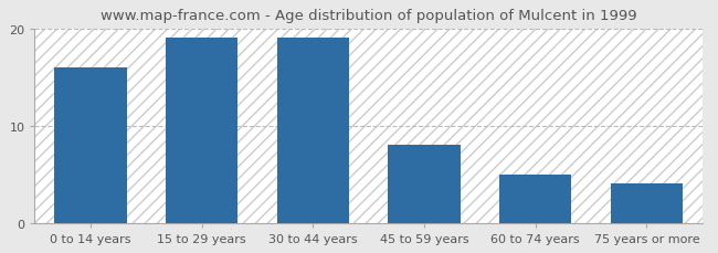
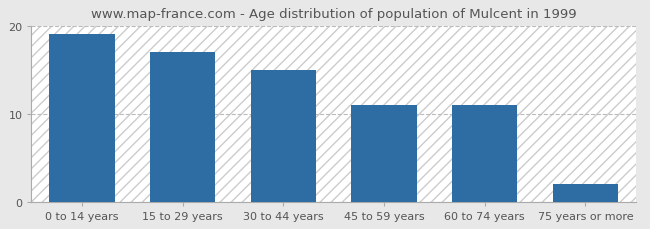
0 to 14 years: 16 -> 19
15 to 29 years: 19 -> 17
30 to 44 years: 19 -> 15
45 to 59 years: 8 -> 11
60 to 74 years: 5 -> 11
75 years or more: 4 -> 2
